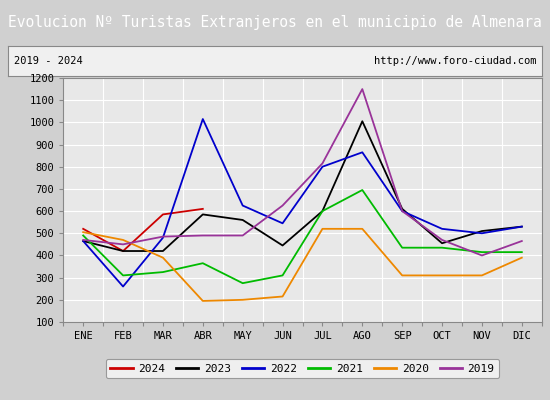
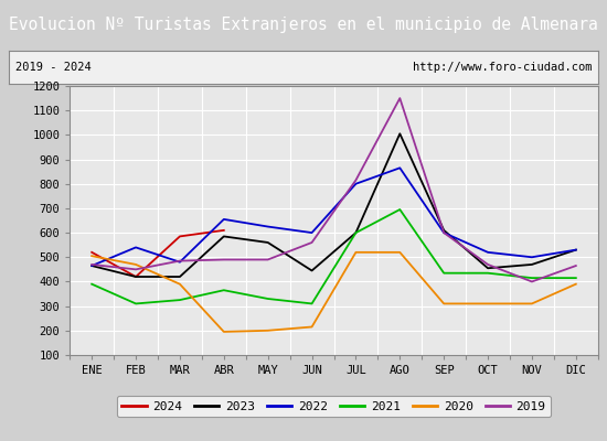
2021/ENE: 490 -> 390
2022/FEB: 260 -> 540
2022/ABR: 1015 -> 655
2021/MAY: 275 -> 330
2022/JUN: 545 -> 600
2019/JUN: 625 -> 560
2023/NOV: 510 -> 470
